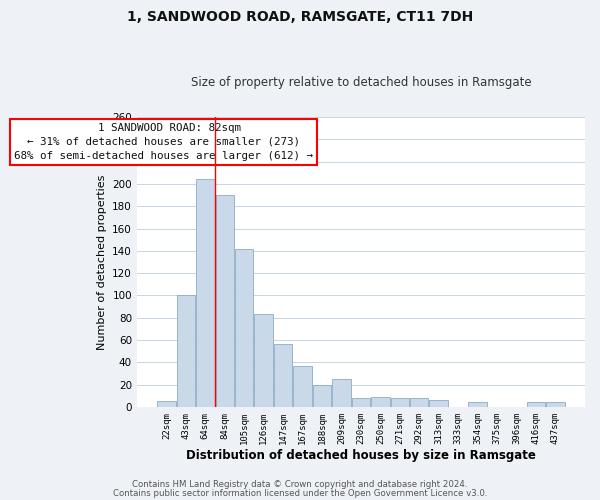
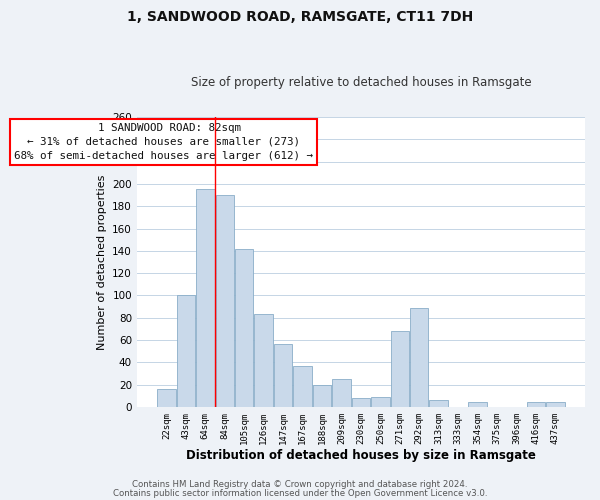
22sqm: 5 -> 16
64sqm: 204 -> 195
271sqm: 8 -> 68
292sqm: 8 -> 89
